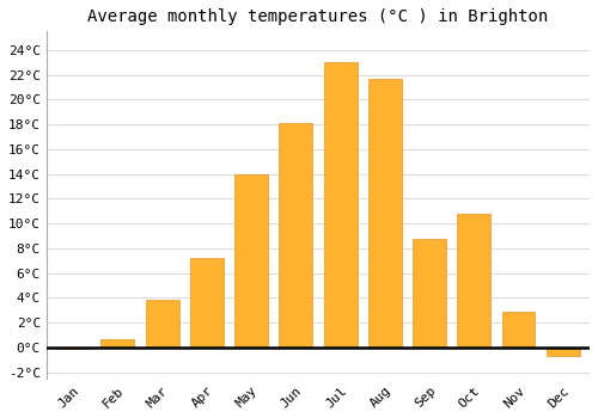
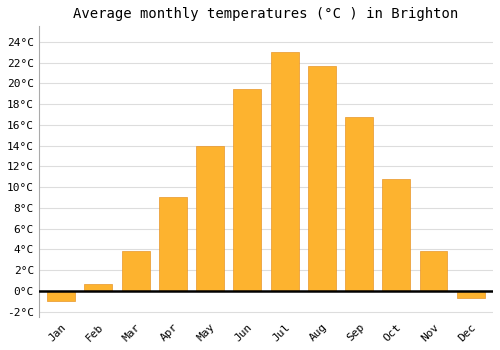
Jan: -0.1°C -> -1.0°C
Apr: 7.2°C -> 9.0°C
Jun: 18.1°C -> 19.5°C
Sep: 8.8°C -> 16.8°C
Nov: 2.9°C -> 3.8°C
